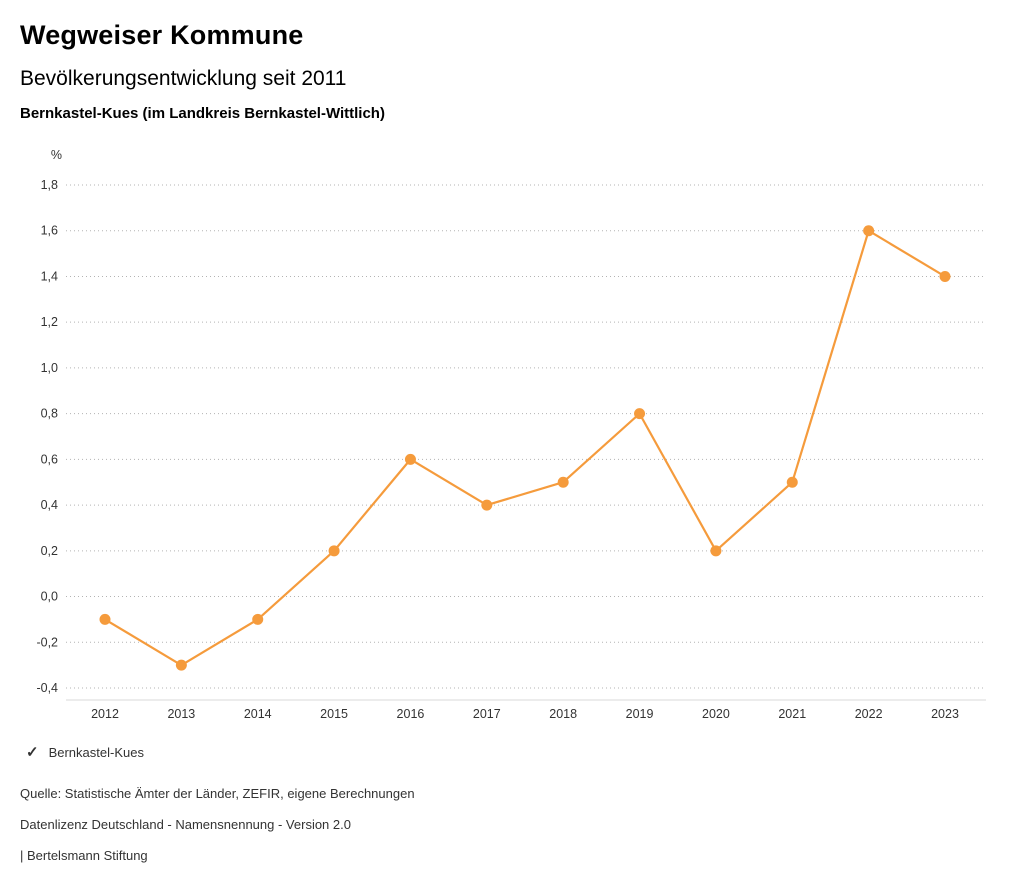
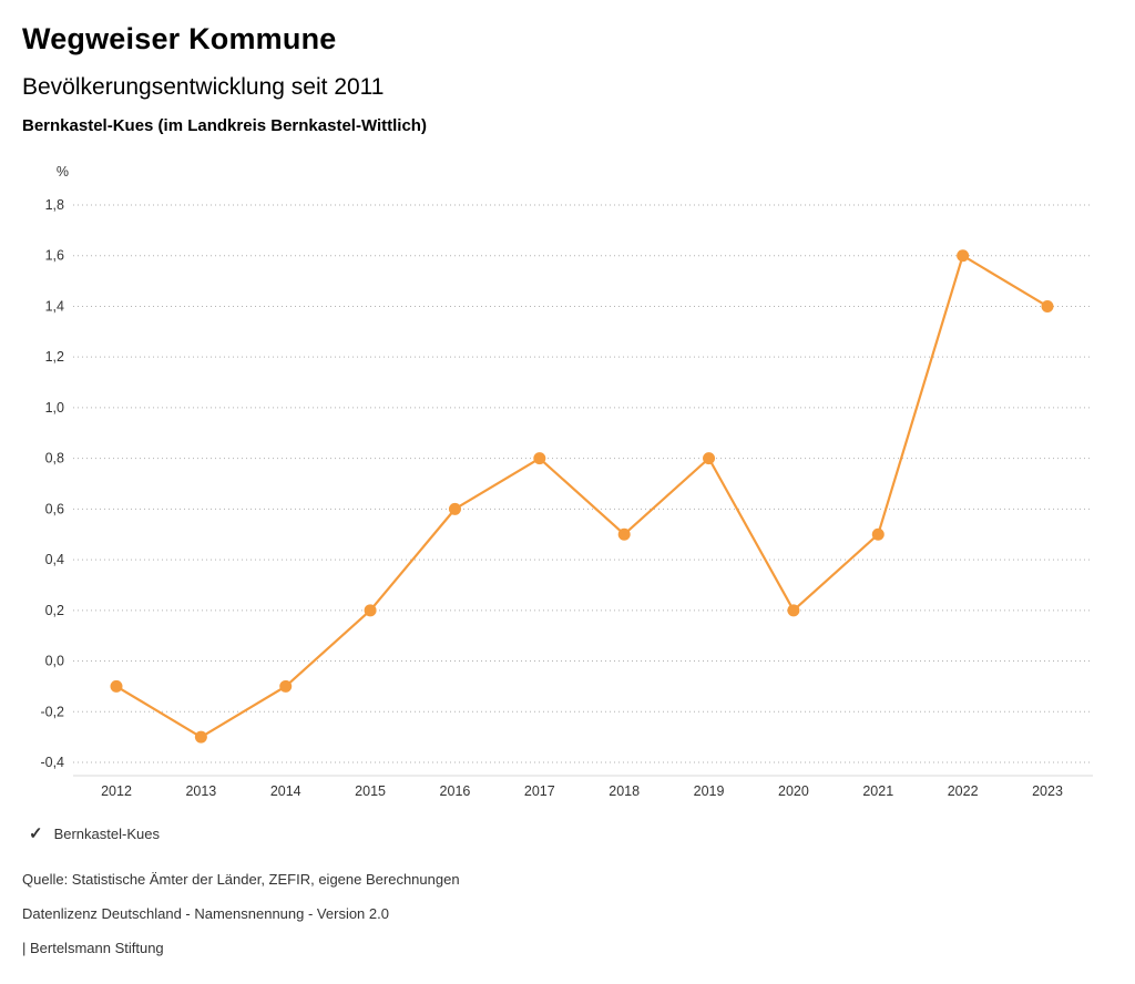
2017: 0,4 -> 0,8
